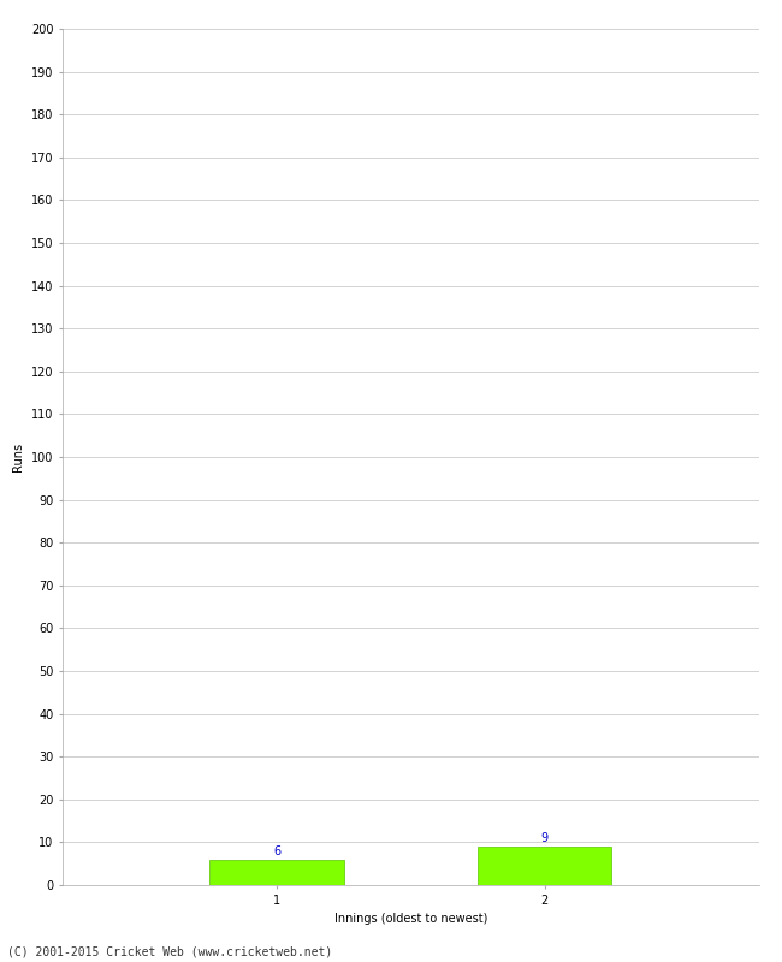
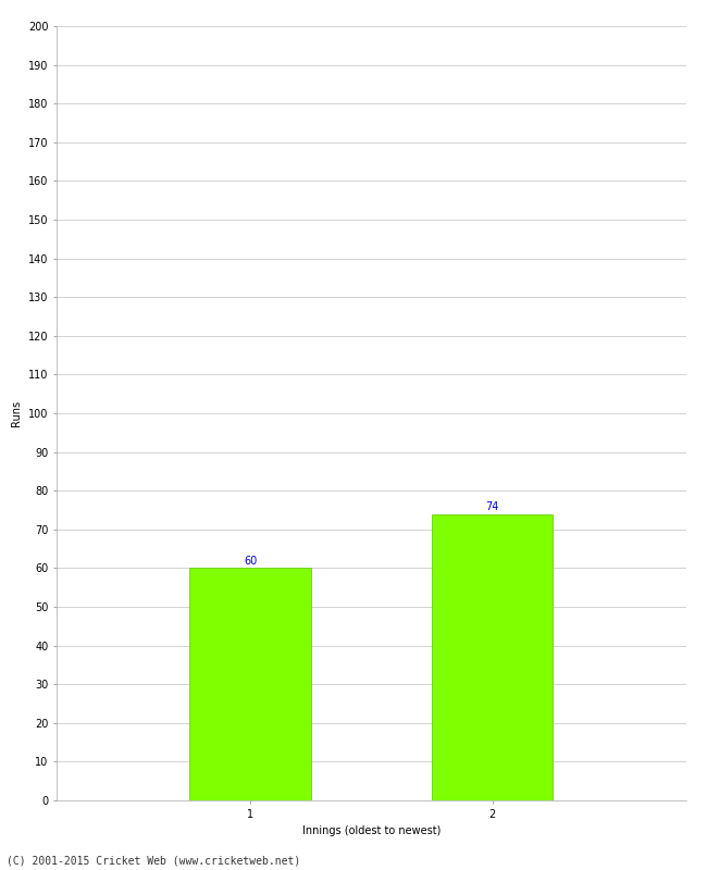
1: 6 -> 60
2: 9 -> 74
